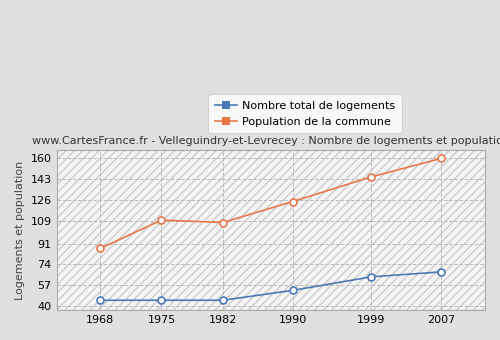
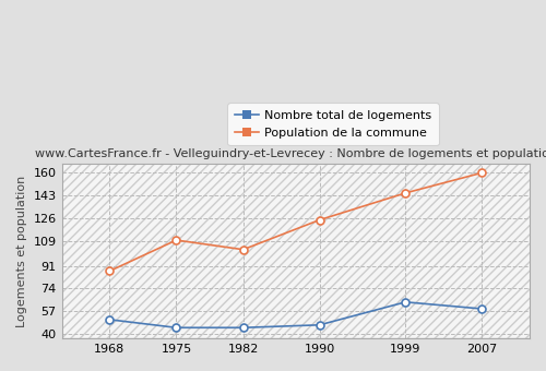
Nombre total de logements/1968: 45 -> 51
Population de la commune/1982: 108 -> 103
Nombre total de logements/1990: 53 -> 47
Nombre total de logements/2007: 68 -> 59
